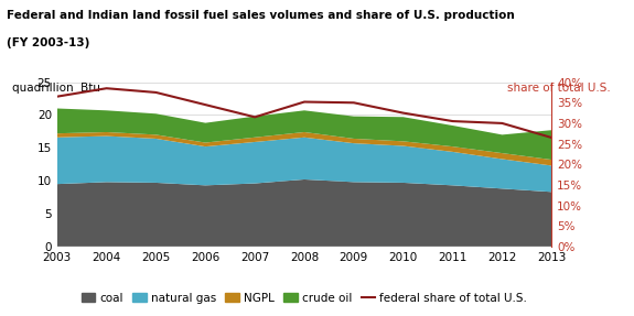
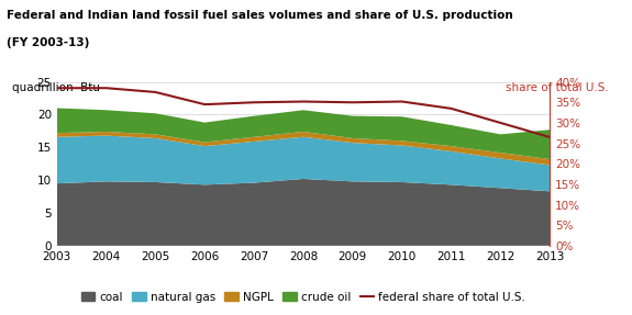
federal share of total U.S./2003: 36.5% -> 38.5%
federal share of total U.S./2007: 31.5% -> 35.0%
federal share of total U.S./2010: 32.5% -> 35.2%
federal share of total U.S./2011: 30.5% -> 33.5%
